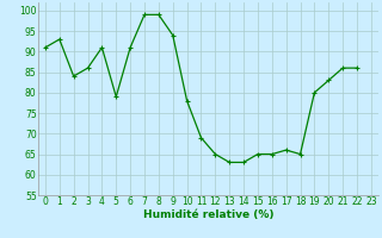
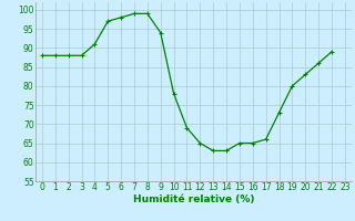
0: 91 -> 88
1: 93 -> 88
2: 84 -> 88
3: 86 -> 88
5: 79 -> 97
6: 91 -> 98
18: 65 -> 73
22: 86 -> 89
